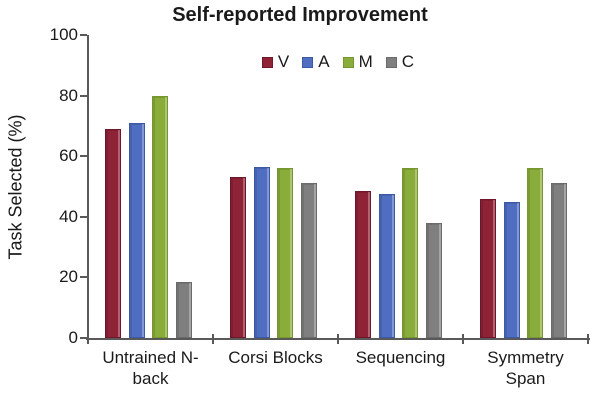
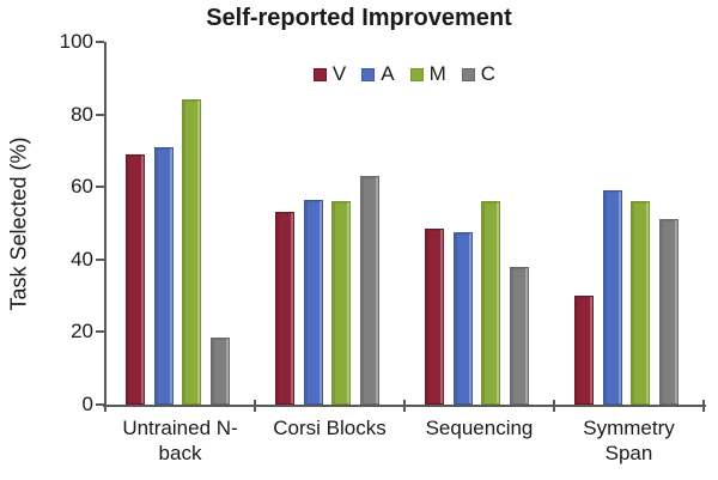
M/Untrained N-back: 80 -> 84
C/Corsi Blocks: 51 -> 63
V/Symmetry Span: 46 -> 30
A/Symmetry Span: 45 -> 59
